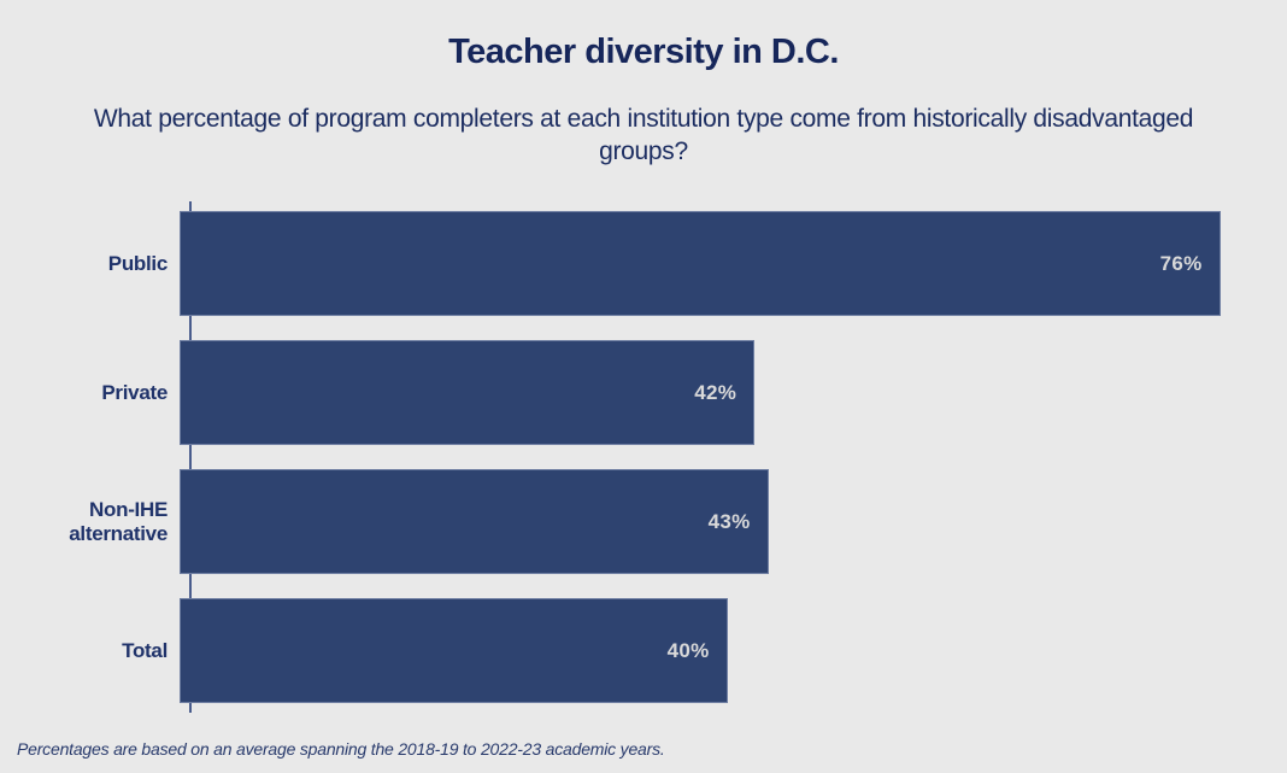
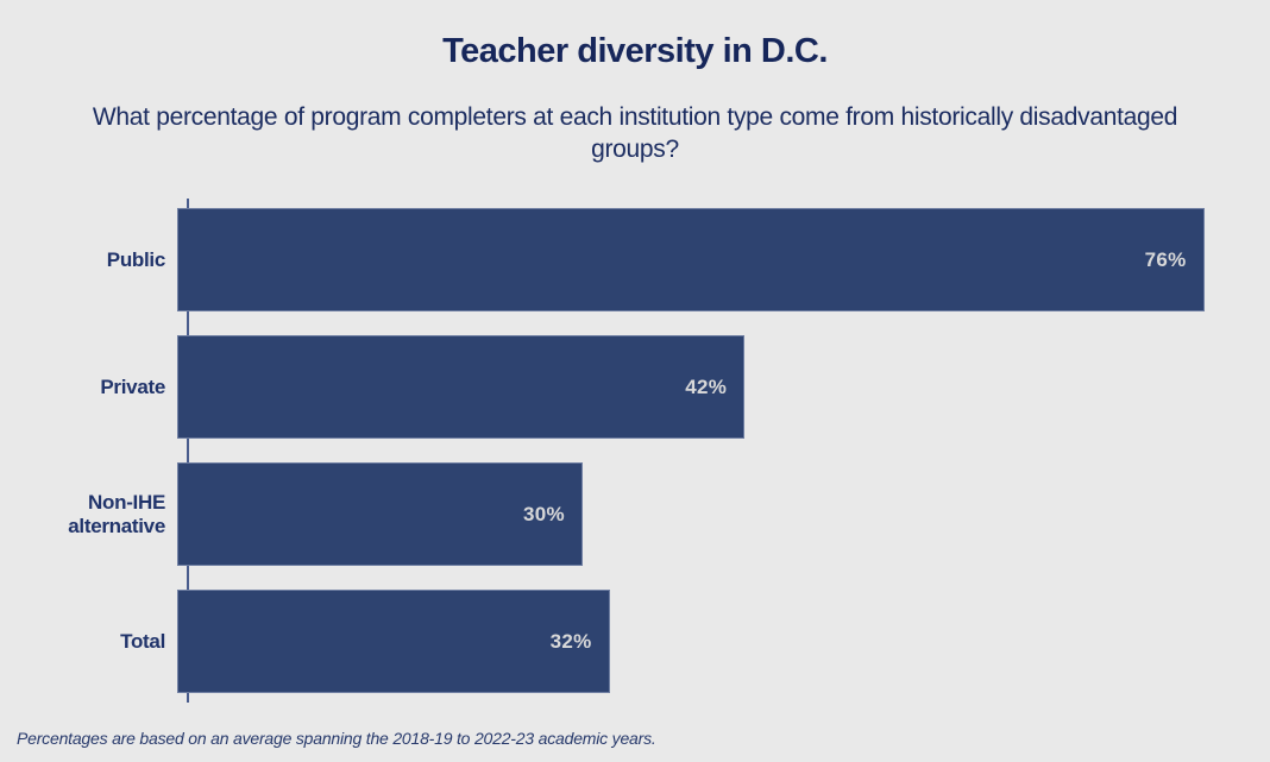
Non-IHE alternative: 43% -> 30%
Total: 40% -> 32%
